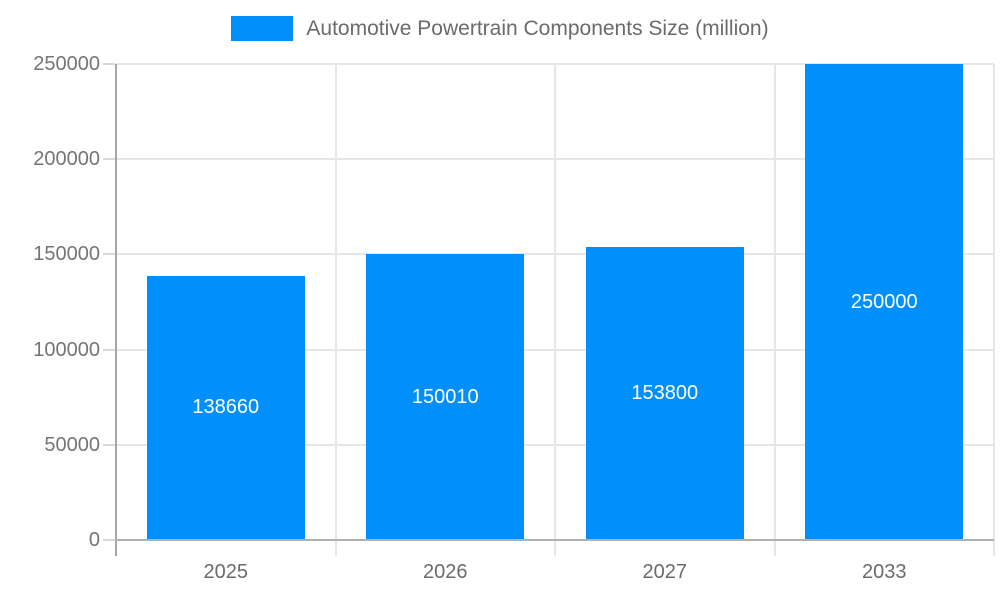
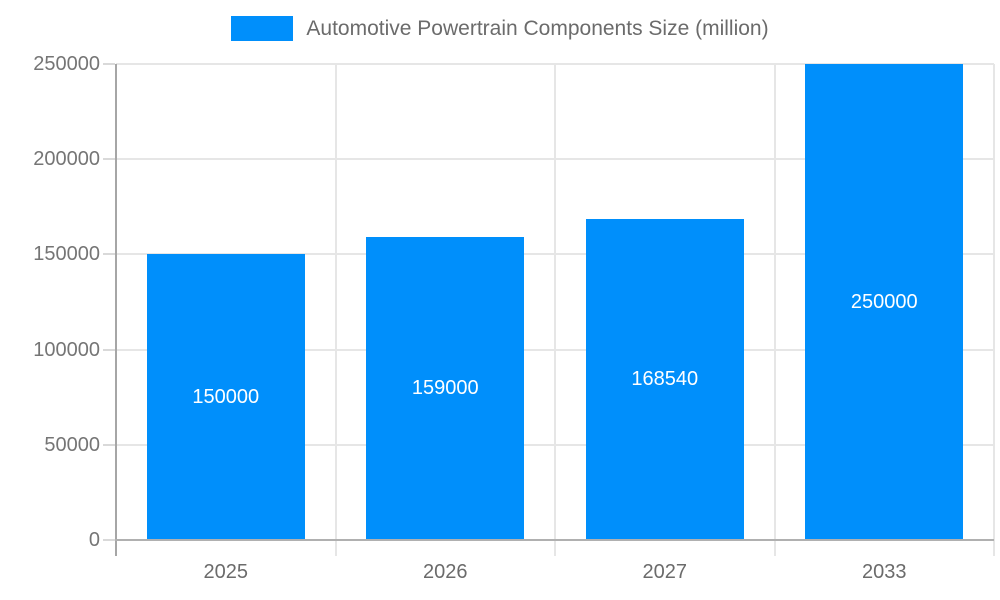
2025: 138660 -> 150000
2026: 150010 -> 159000
2027: 153800 -> 168540
